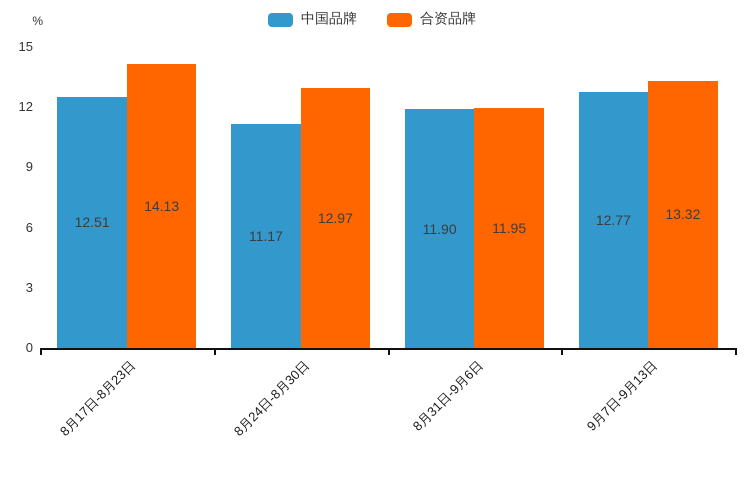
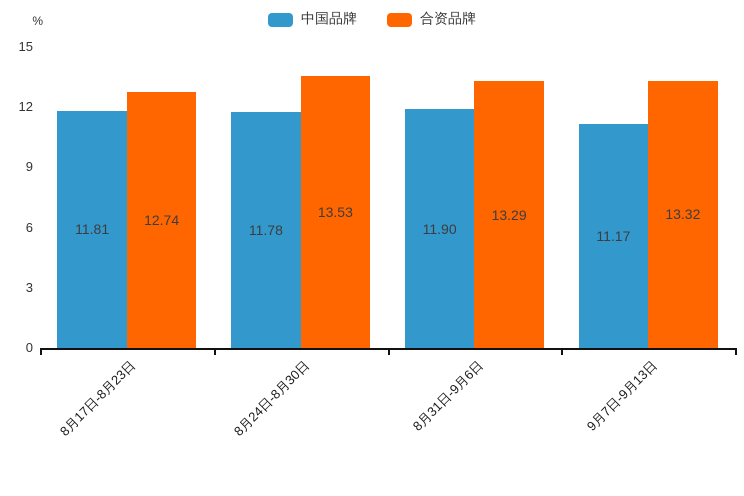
中国品牌/8月17日-8月23日: 12.51 -> 11.81
合资品牌/8月17日-8月23日: 14.13 -> 12.74
中国品牌/8月24日-8月30日: 11.17 -> 11.78
合资品牌/8月24日-8月30日: 12.97 -> 13.53
合资品牌/8月31日-9月6日: 11.95 -> 13.29
中国品牌/9月7日-9月13日: 12.77 -> 11.17
